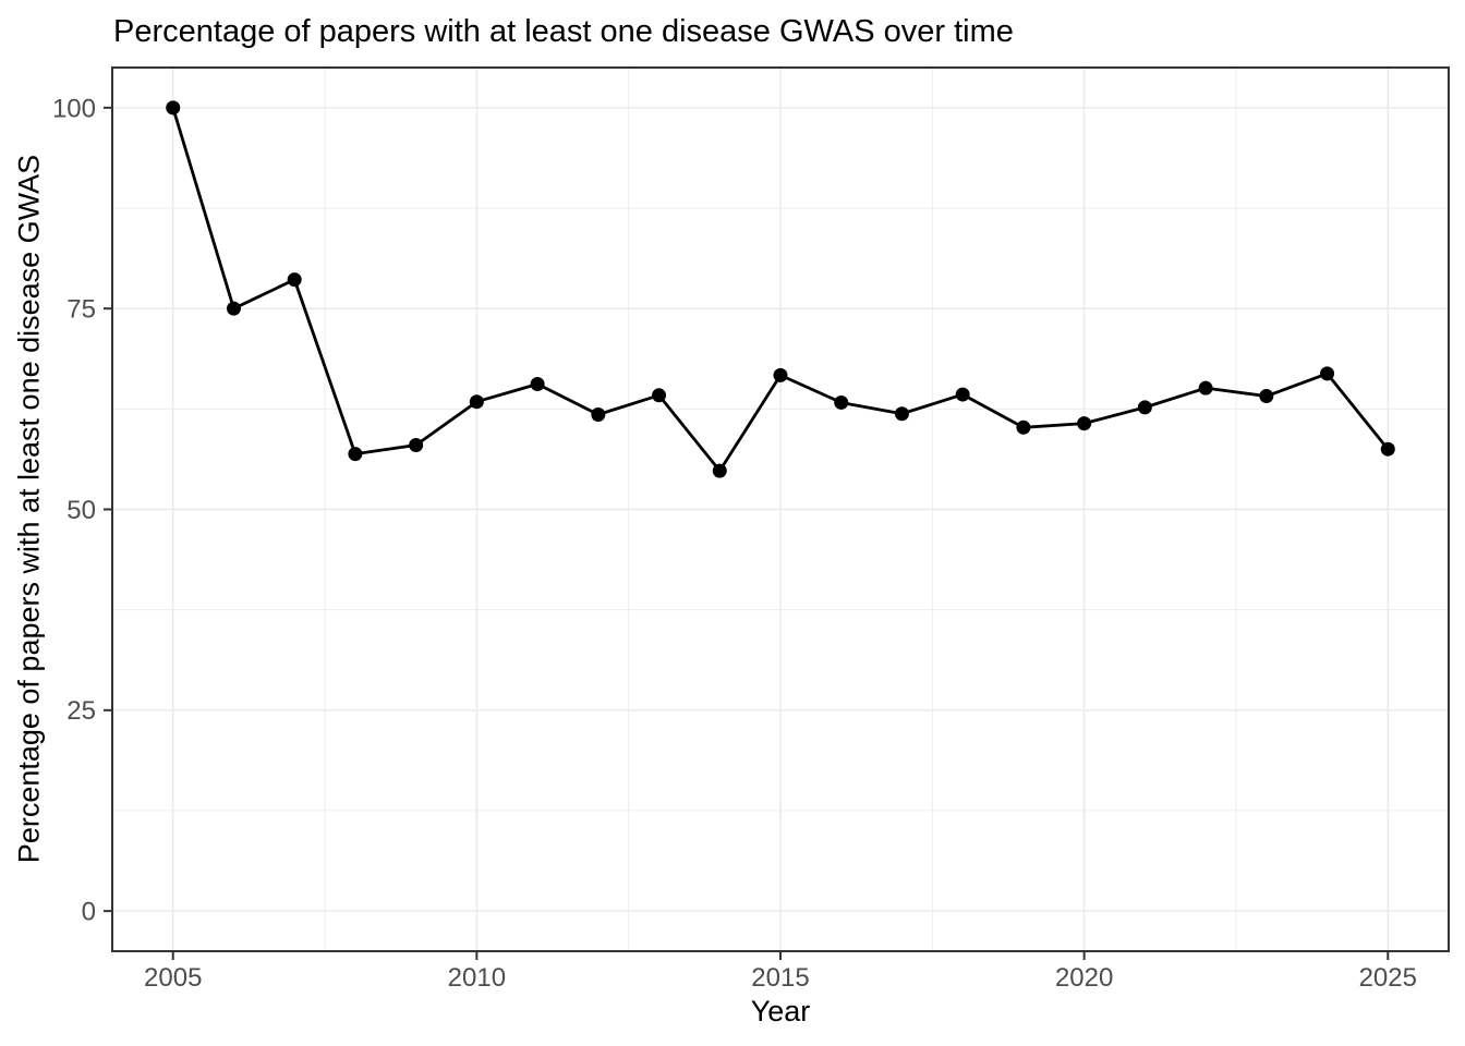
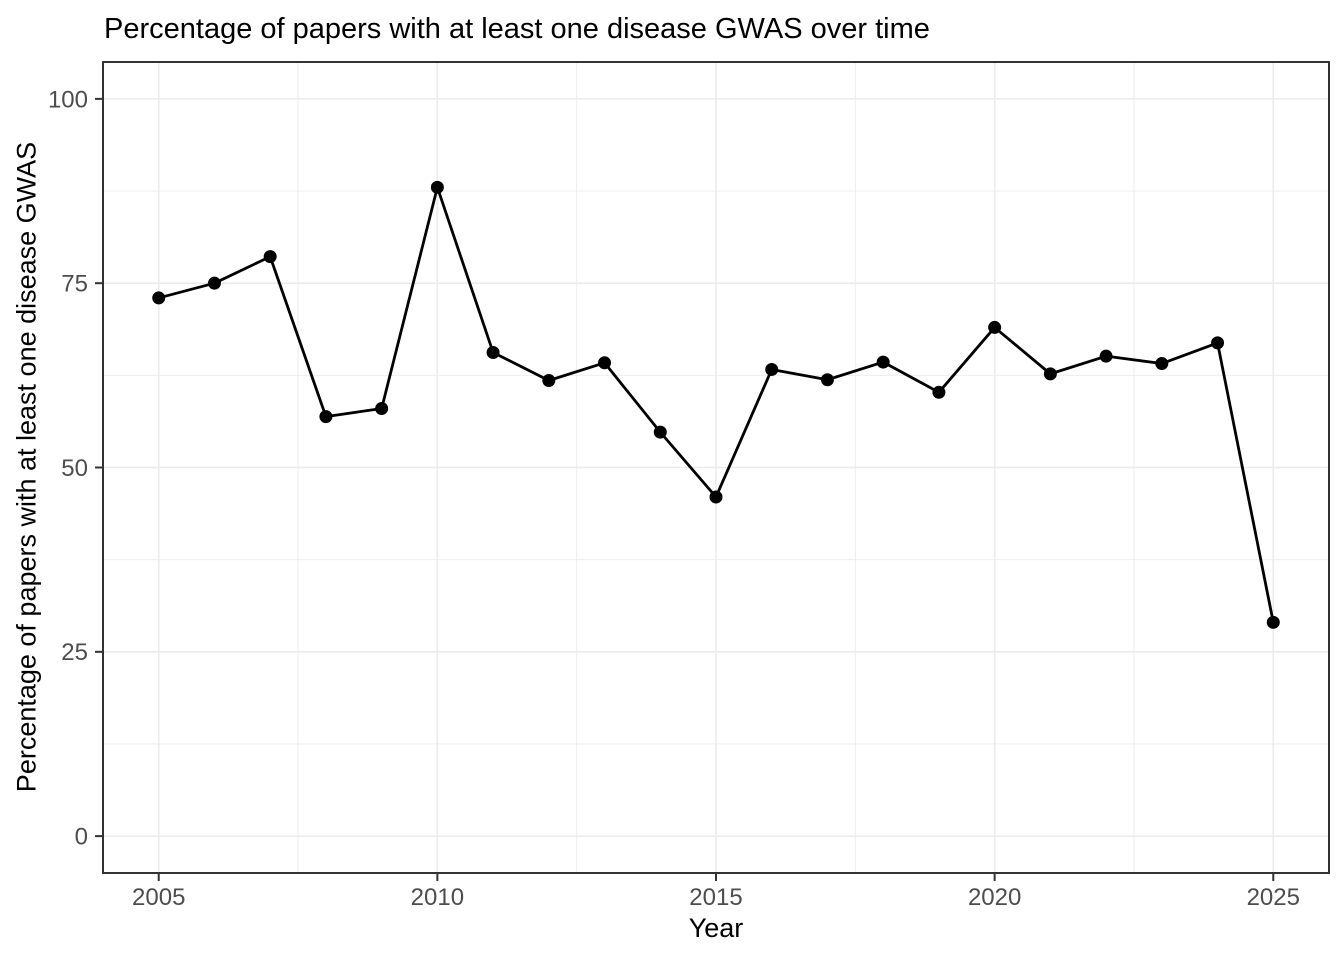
2005: 100 -> 73
2010: 63 -> 88
2015: 67 -> 46
2020: 61 -> 69
2025: 58 -> 29
